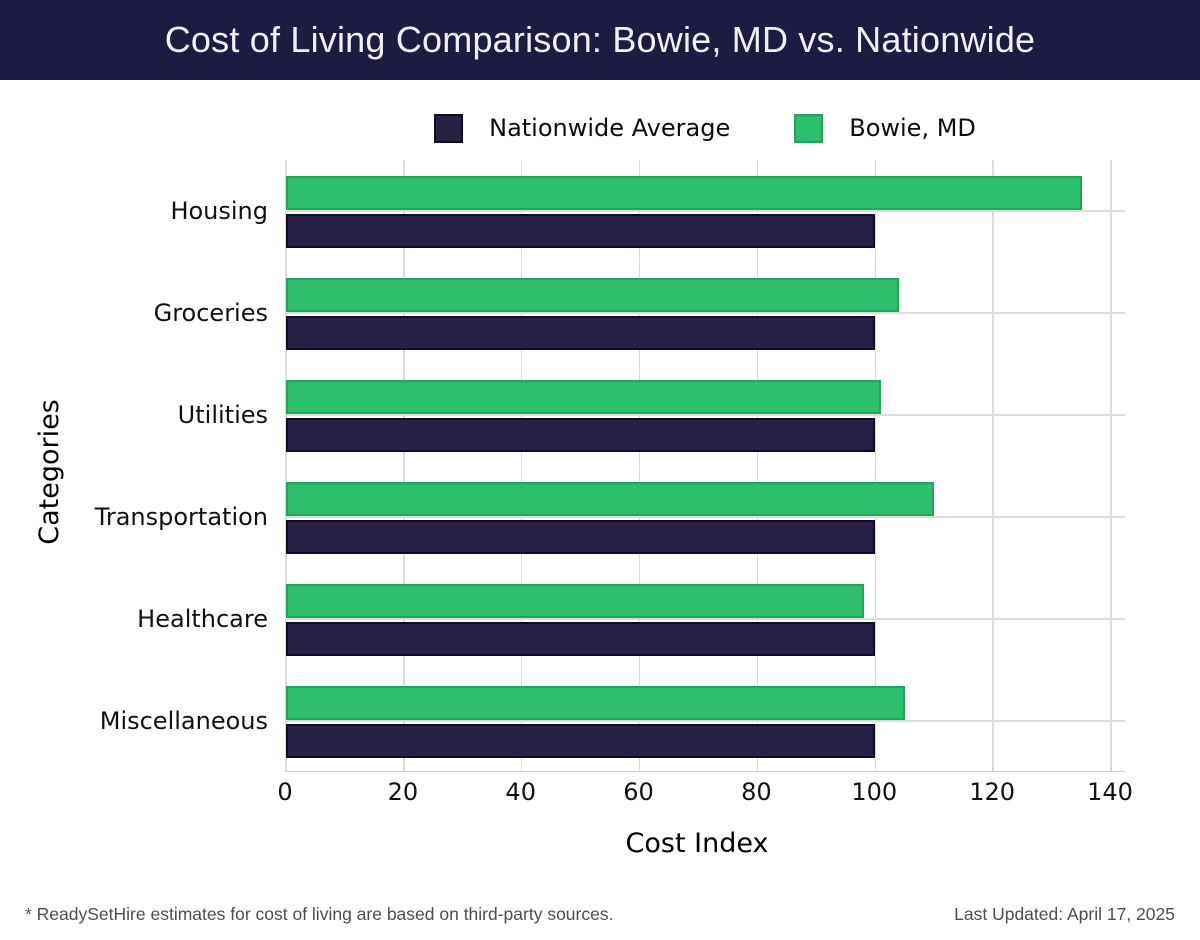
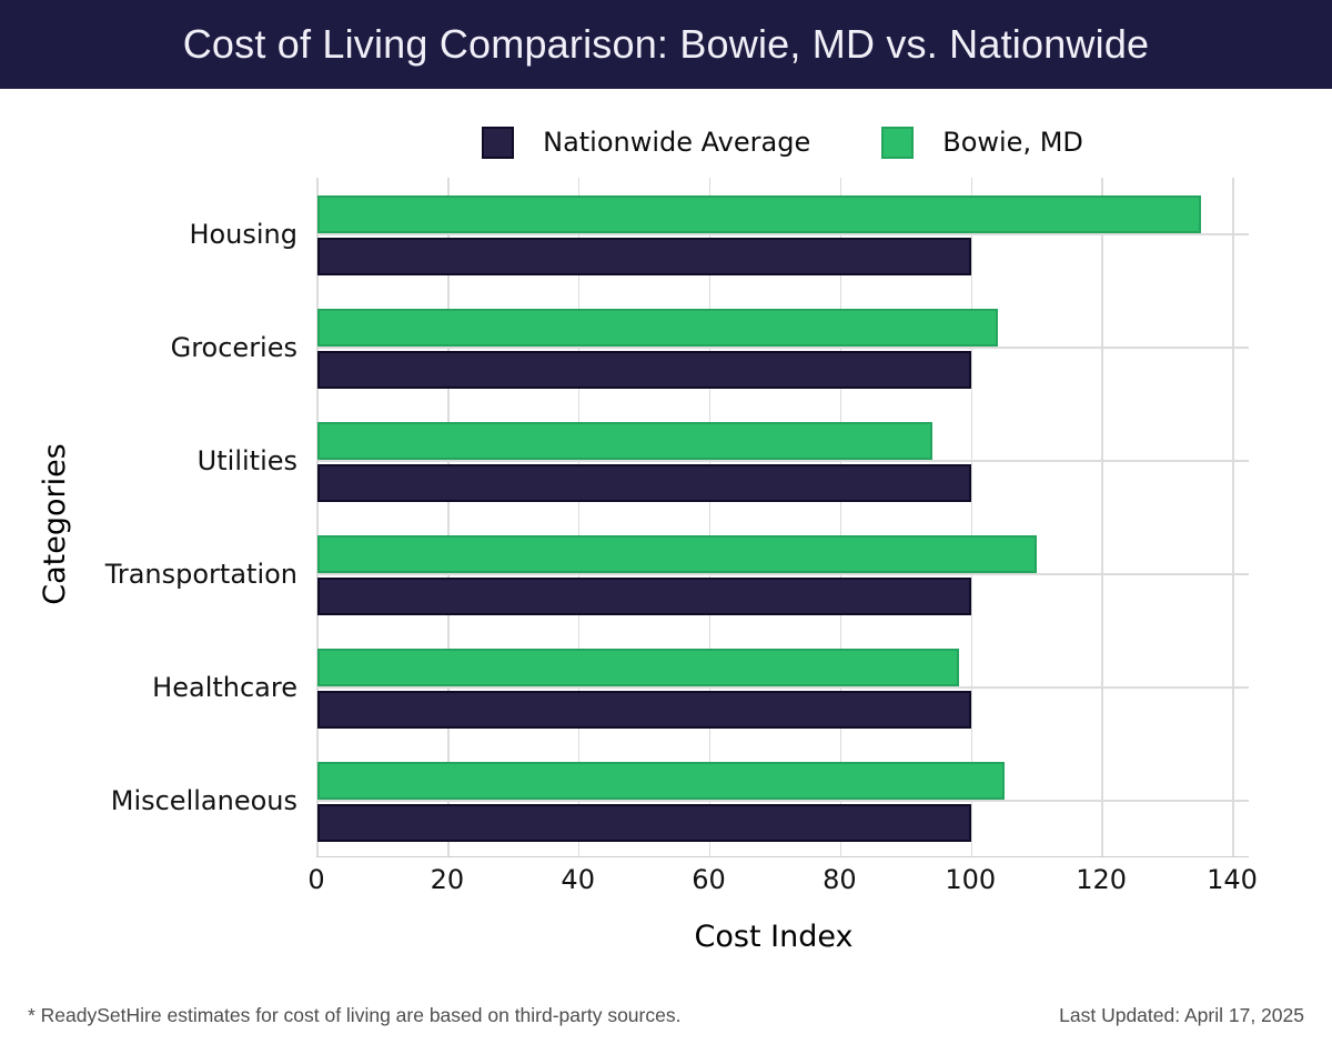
Bowie, MD/Utilities: 101 -> 94
